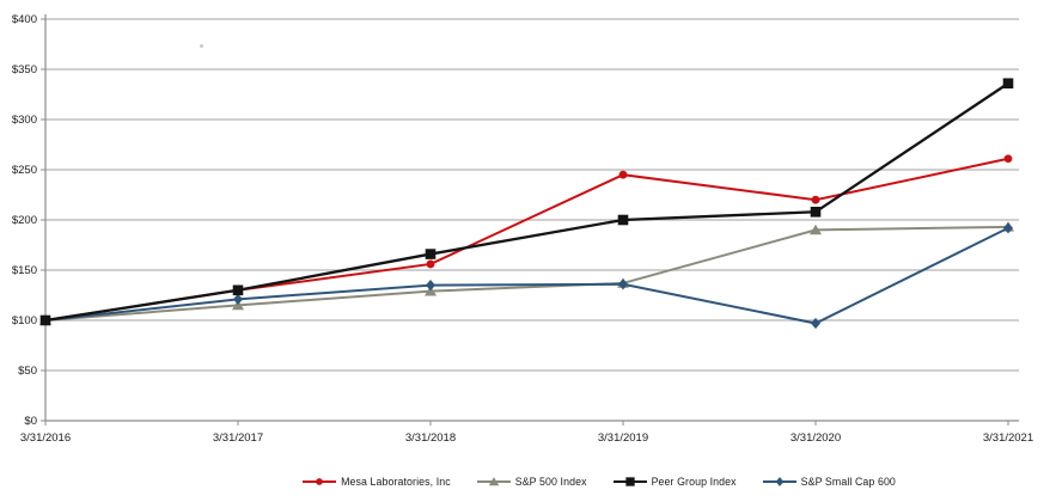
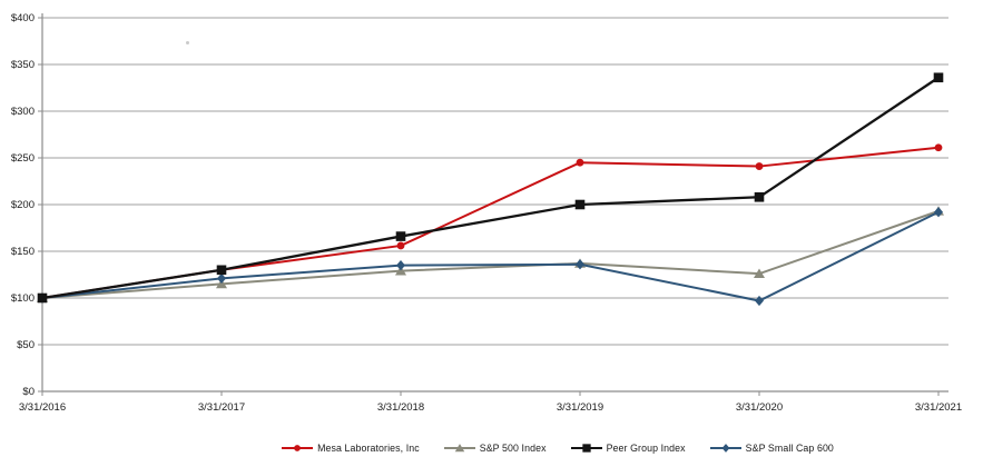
Mesa Laboratories, Inc/3/31/2020: $220 -> $240
S&P 500 Index/3/31/2020: $190 -> $130
